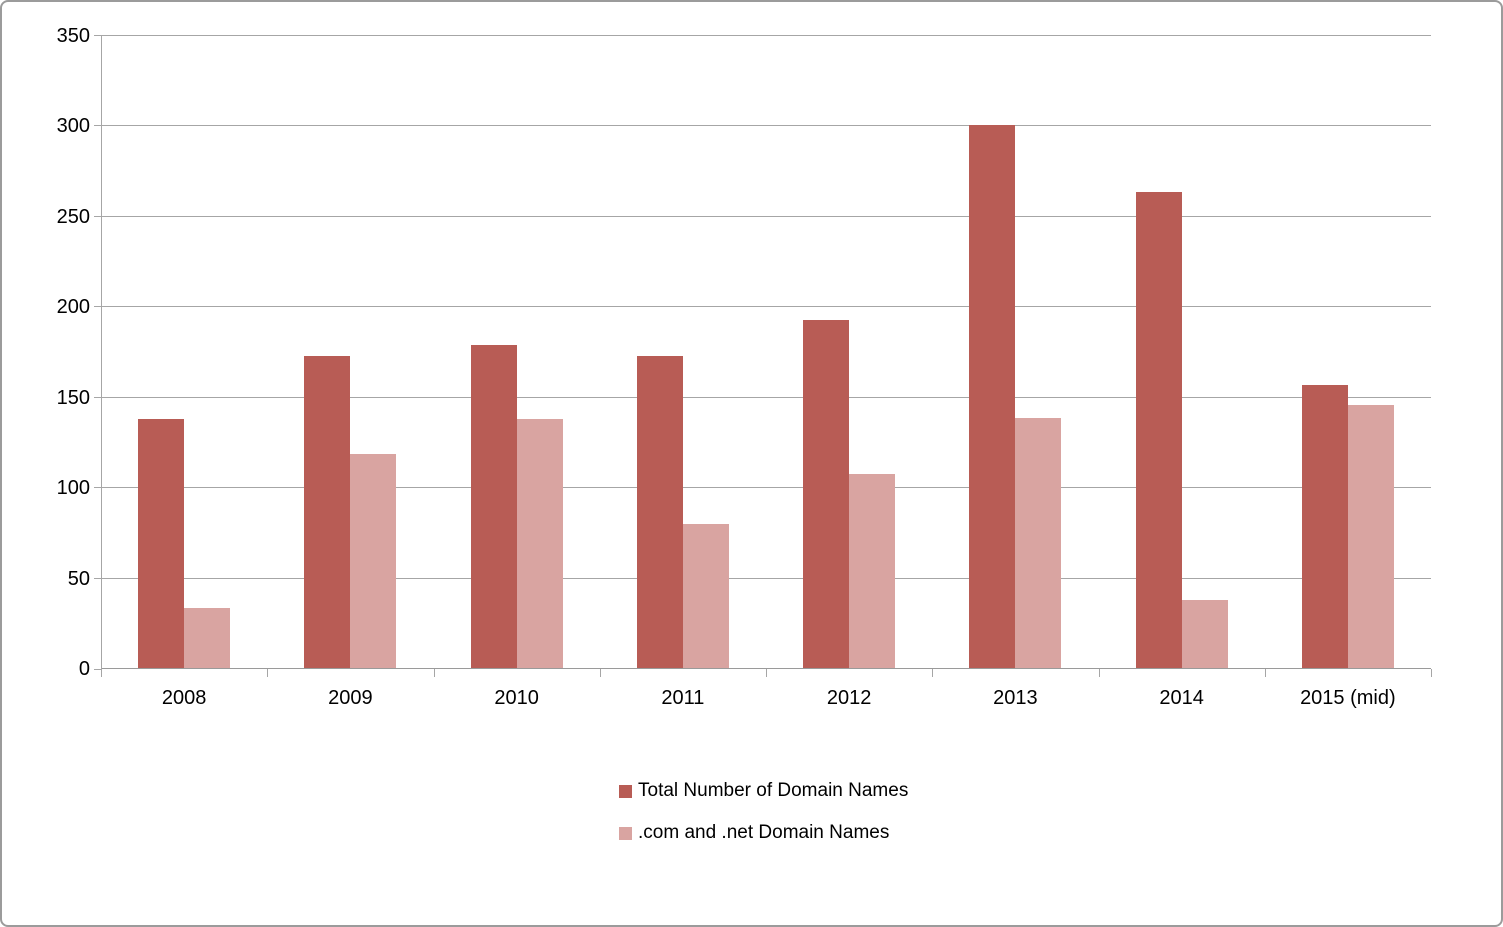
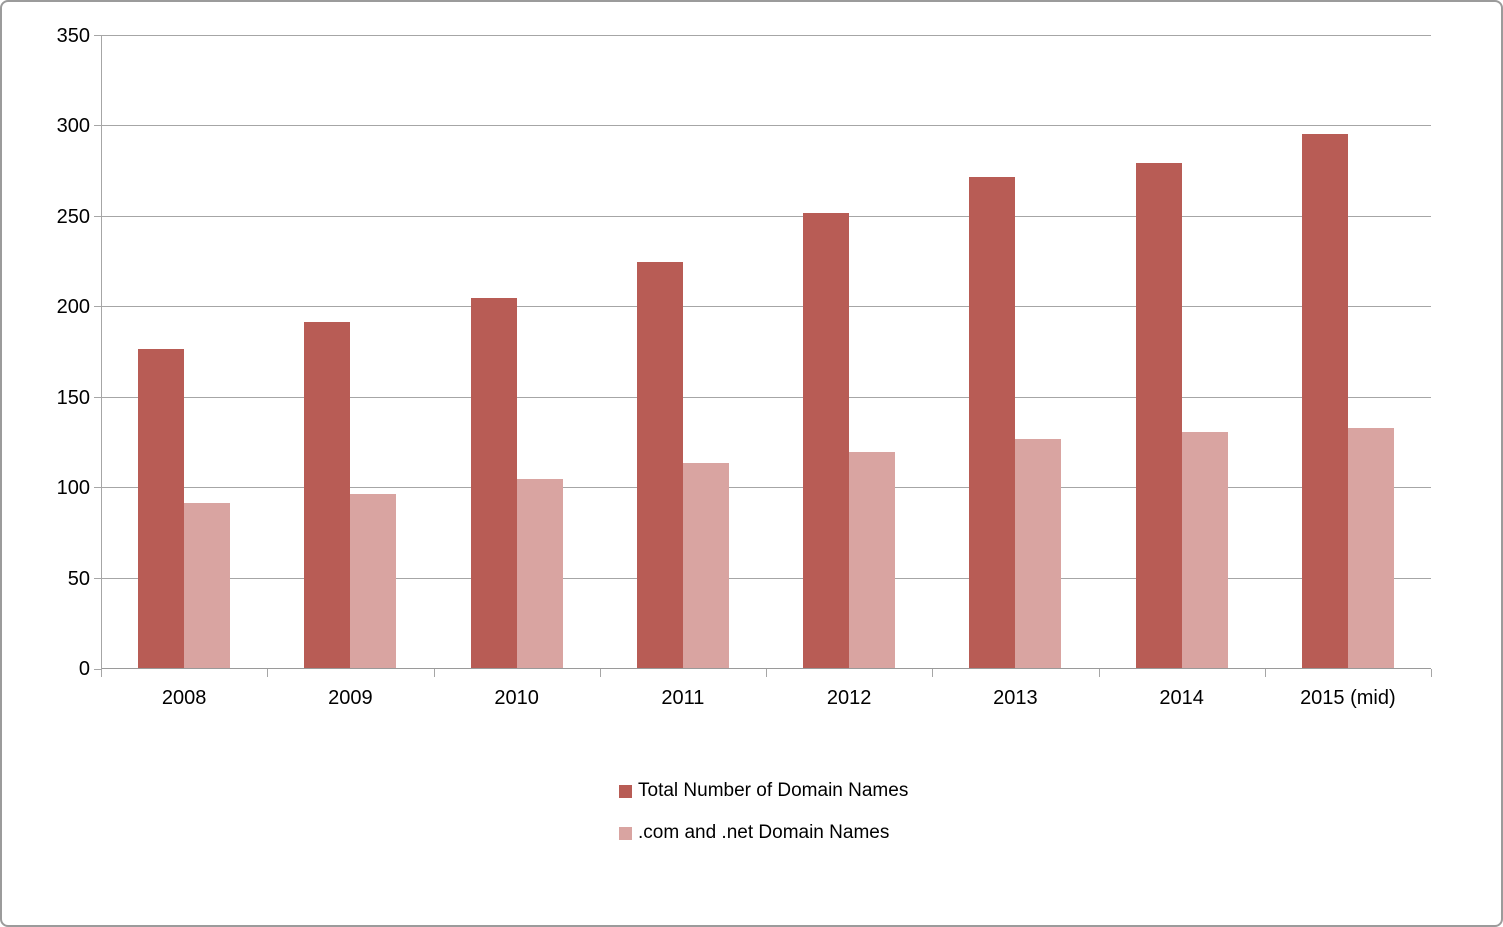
Total Number of Domain Names/2008: 138 -> 177
.com and .net Domain Names/2008: 34 -> 92
Total Number of Domain Names/2009: 173 -> 192
.com and .net Domain Names/2009: 119 -> 97
Total Number of Domain Names/2010: 179 -> 205
.com and .net Domain Names/2010: 138 -> 105
Total Number of Domain Names/2011: 173 -> 225
.com and .net Domain Names/2011: 80 -> 114
Total Number of Domain Names/2012: 193 -> 252
.com and .net Domain Names/2012: 108 -> 120
Total Number of Domain Names/2013: 301 -> 272
.com and .net Domain Names/2013: 139 -> 127
Total Number of Domain Names/2014: 264 -> 280
.com and .net Domain Names/2014: 38 -> 131
Total Number of Domain Names/2015 (mid): 157 -> 296
.com and .net Domain Names/2015 (mid): 146 -> 133
